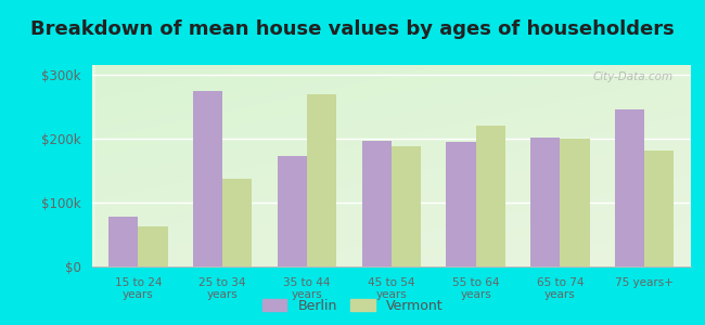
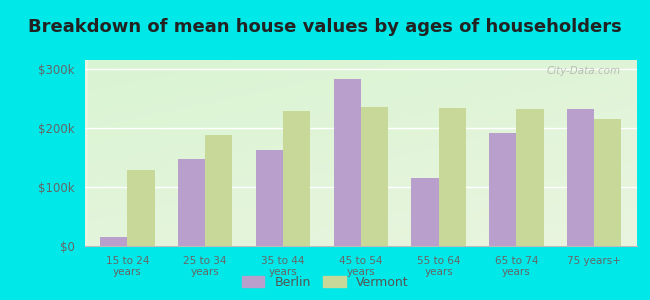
Berlin/15 to 24 years: $78k -> $15k
Vermont/15 to 24 years: $62k -> $128k
Berlin/25 to 34 years: $274k -> $148k
Vermont/25 to 34 years: $138k -> $188k
Berlin/35 to 44 years: $172k -> $162k
Vermont/35 to 44 years: $270k -> $228k
Berlin/45 to 54 years: $196k -> $283k
Vermont/45 to 54 years: $188k -> $236k
Berlin/55 to 64 years: $194k -> $115k
Vermont/55 to 64 years: $220k -> $233k
Berlin/65 to 74 years: $202k -> $191k
Vermont/65 to 74 years: $200k -> $232k
Berlin/75 years+: $246k -> $232k
Vermont/75 years+: $182k -> $215k
